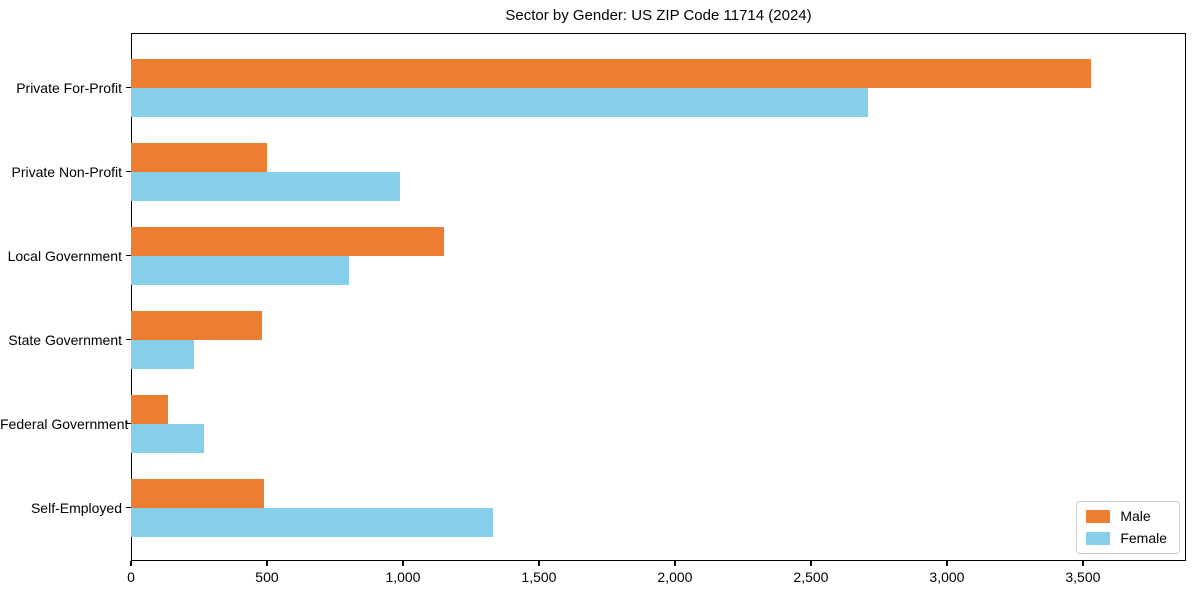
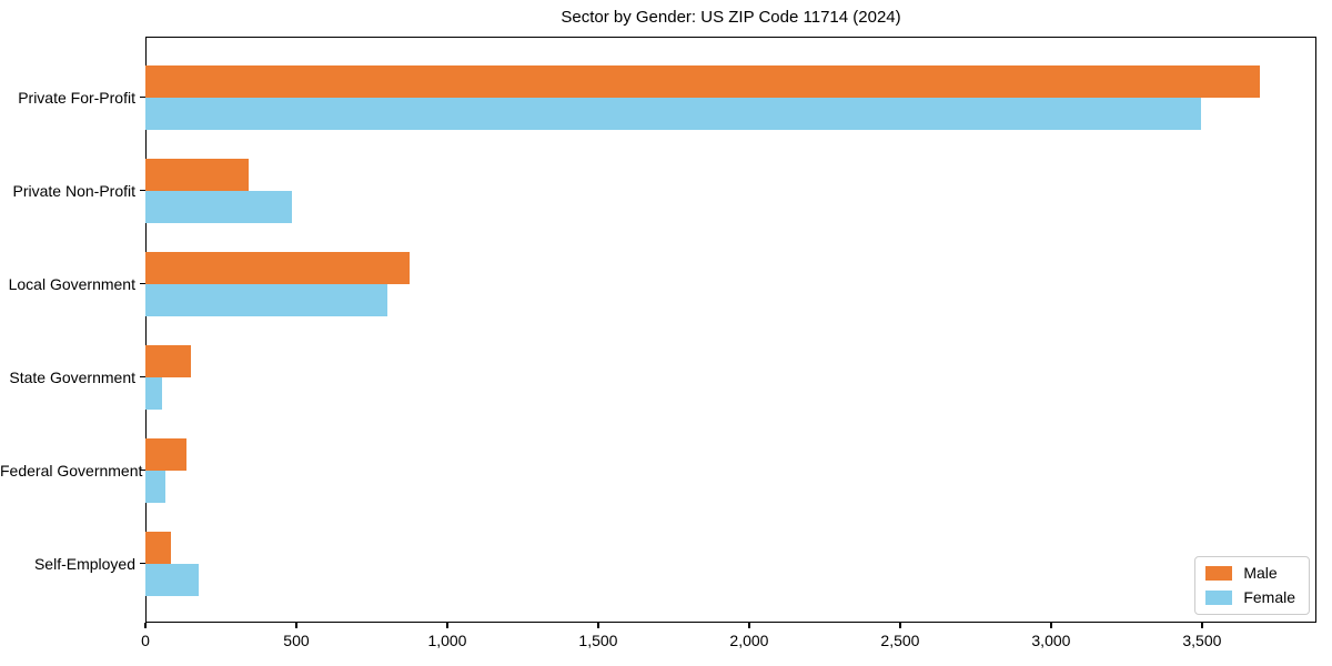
Male/Private For-Profit: 3530 -> 3690
Female/Private For-Profit: 2710 -> 3500
Male/Private Non-Profit: 500 -> 340
Female/Private Non-Profit: 990 -> 480
Male/Local Government: 1150 -> 880
Male/State Government: 480 -> 150
Female/State Government: 230 -> 60
Female/Federal Government: 270 -> 60
Male/Self-Employed: 490 -> 80
Female/Self-Employed: 1330 -> 180
